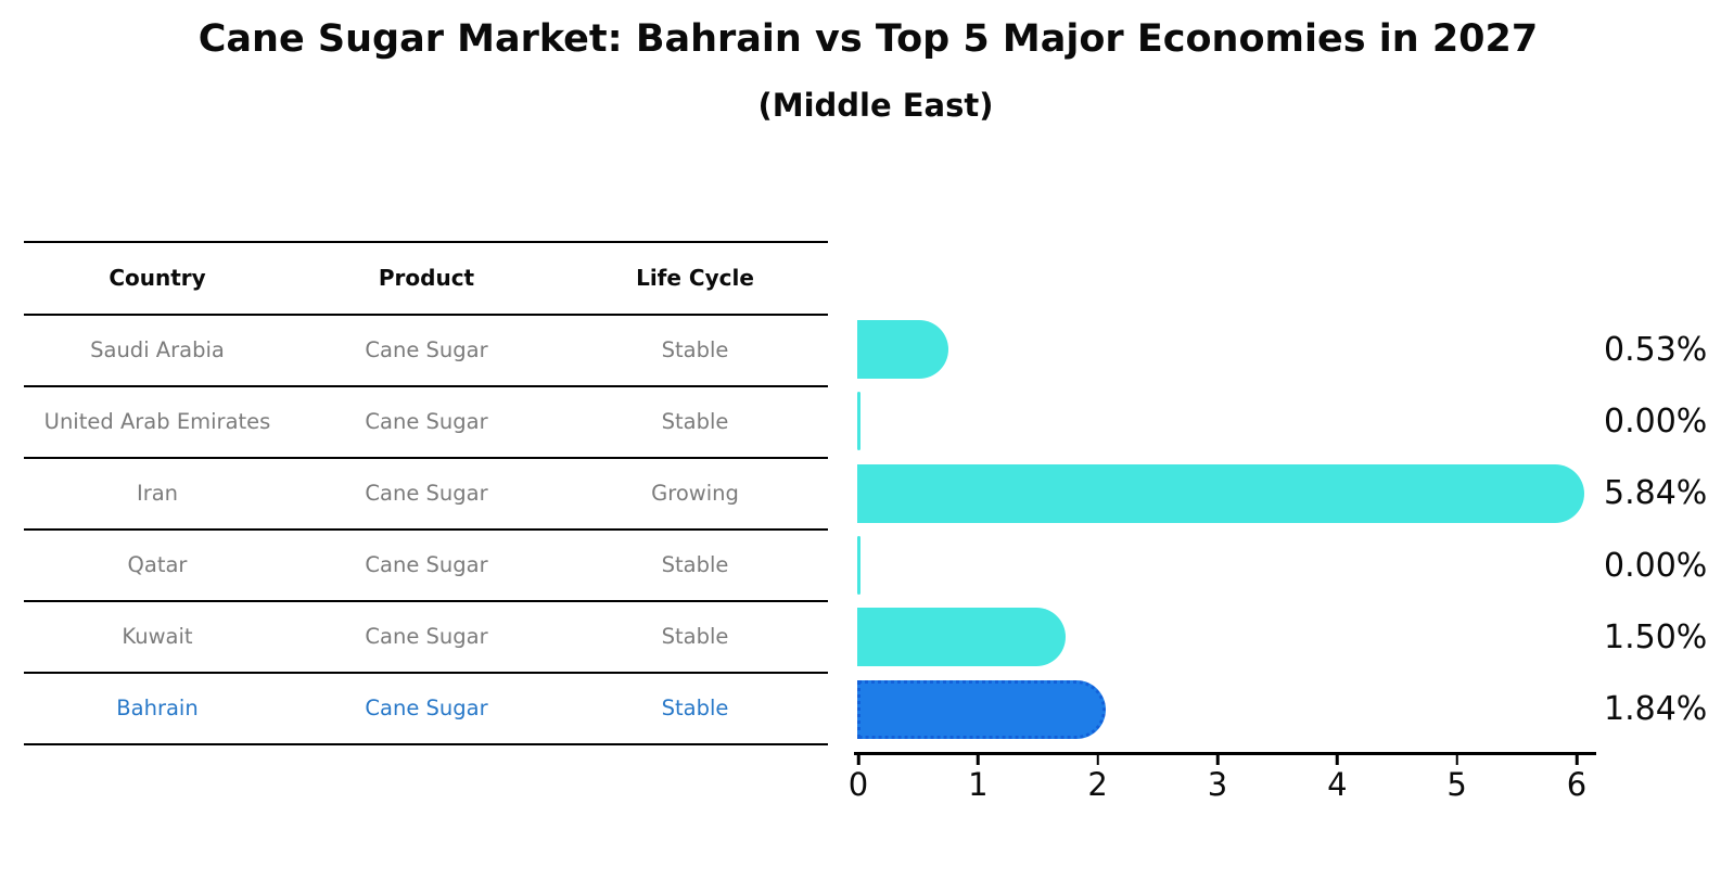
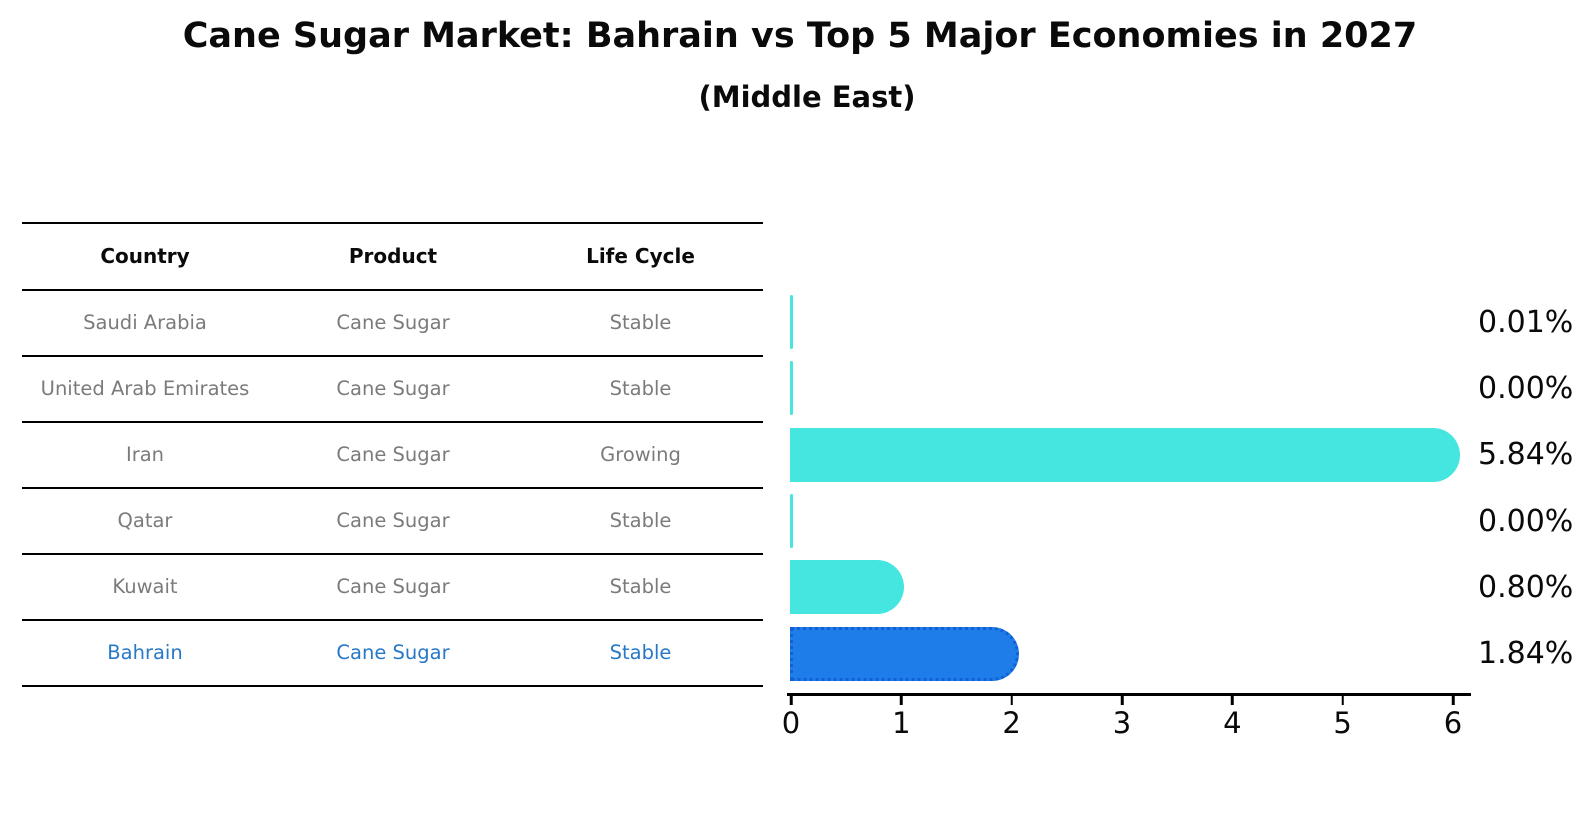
Saudi Arabia: 0.53% -> 0.01%
Kuwait: 1.50% -> 0.80%
